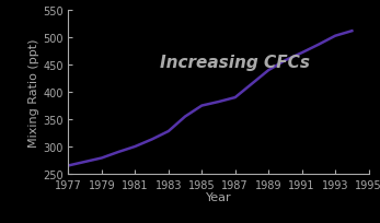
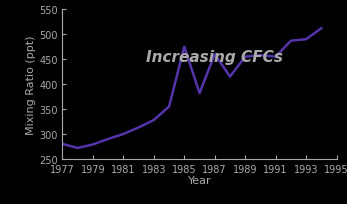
1977: 265 -> 280
1985: 375 -> 475
1987: 390 -> 460
1989: 440 -> 455
1991: 472 -> 455
1993: 503 -> 490
